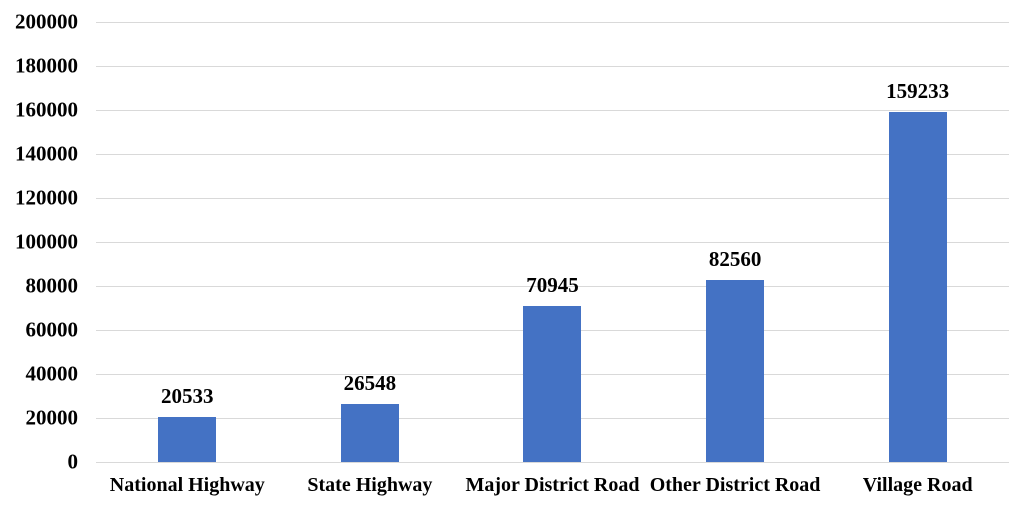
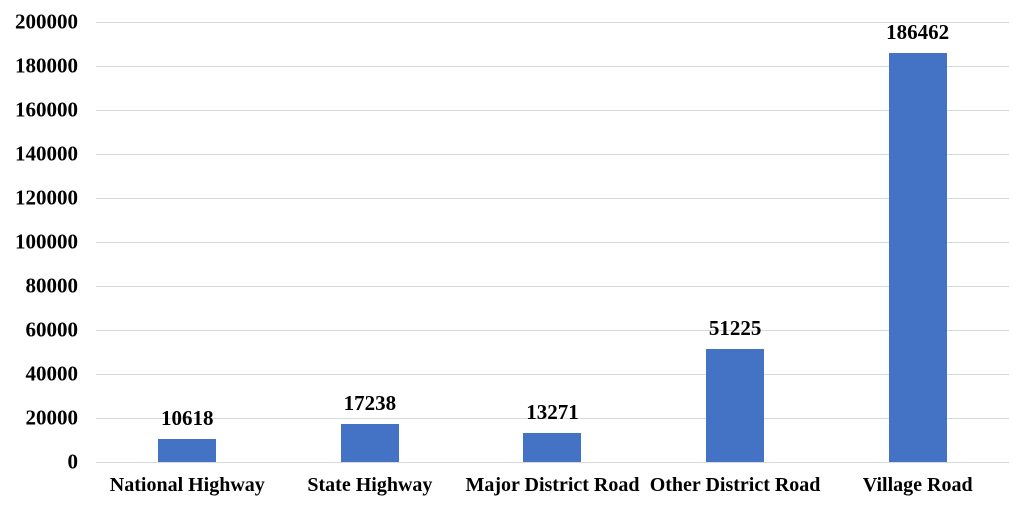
National Highway: 20533 -> 10618
State Highway: 26548 -> 17238
Major District Road: 70945 -> 13271
Other District Road: 82560 -> 51225
Village Road: 159233 -> 186462
